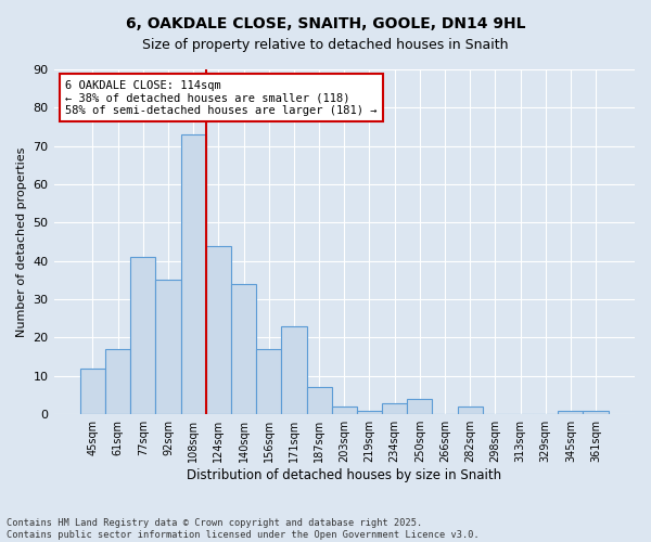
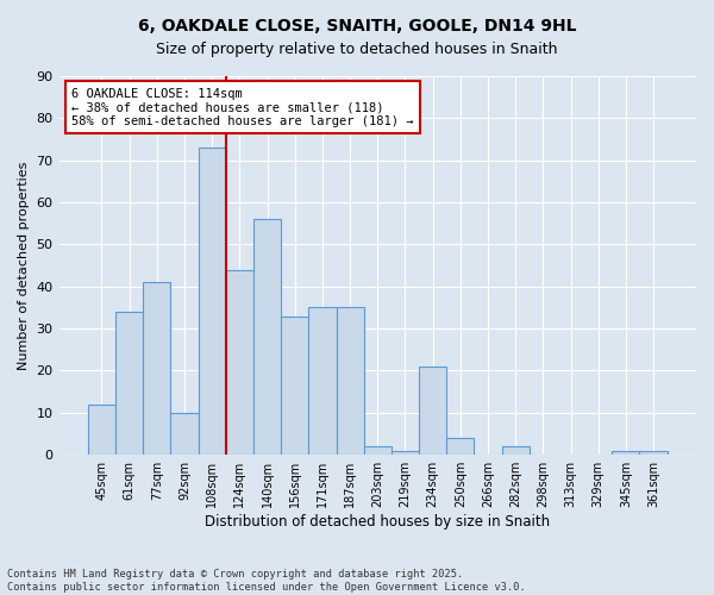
61sqm: 17 -> 34
92sqm: 35 -> 10
140sqm: 34 -> 56
156sqm: 17 -> 33
171sqm: 23 -> 35
187sqm: 7 -> 35
234sqm: 3 -> 21
